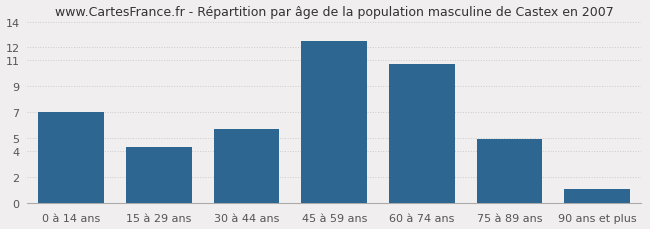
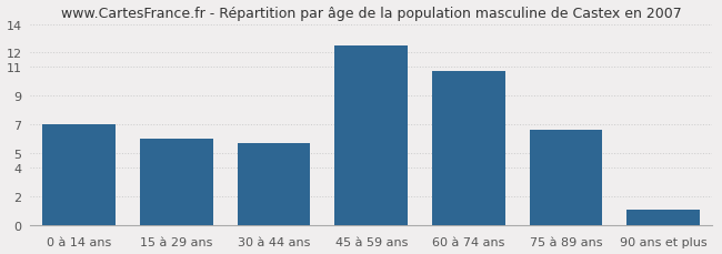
15 à 29 ans: 4.3 -> 6.0
75 à 89 ans: 4.9 -> 6.6
